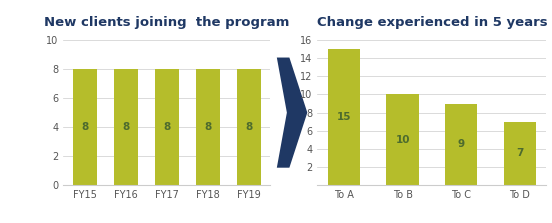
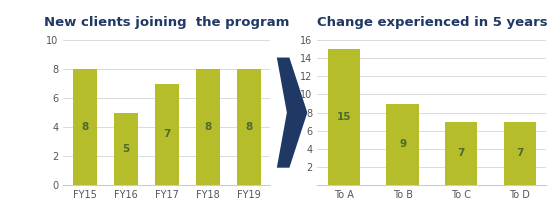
FY16: 8 -> 5
FY17: 8 -> 7
To B: 10 -> 9
To C: 9 -> 7
